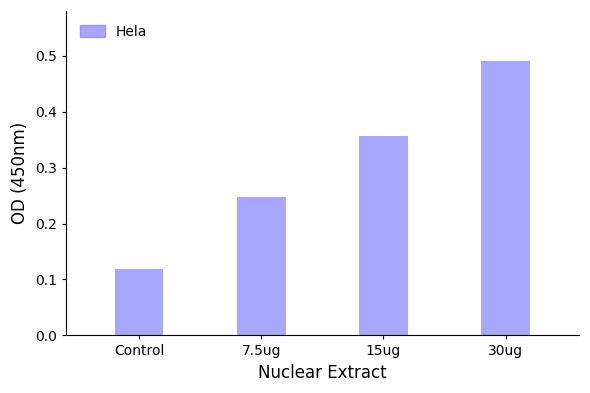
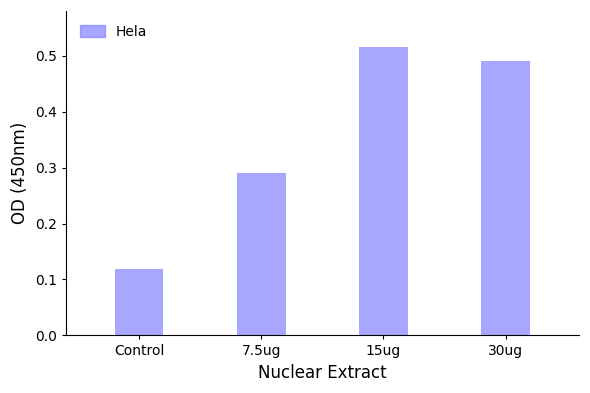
7.5ug: 0.248 -> 0.290
15ug: 0.357 -> 0.516
